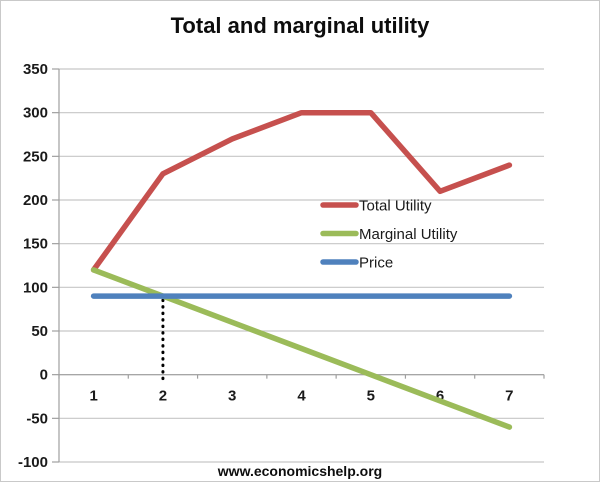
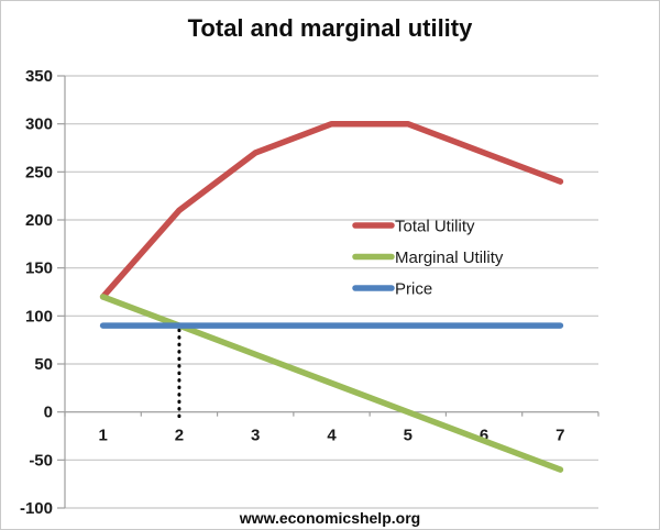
Total Utility/2: 230 -> 210
Total Utility/6: 210 -> 270
